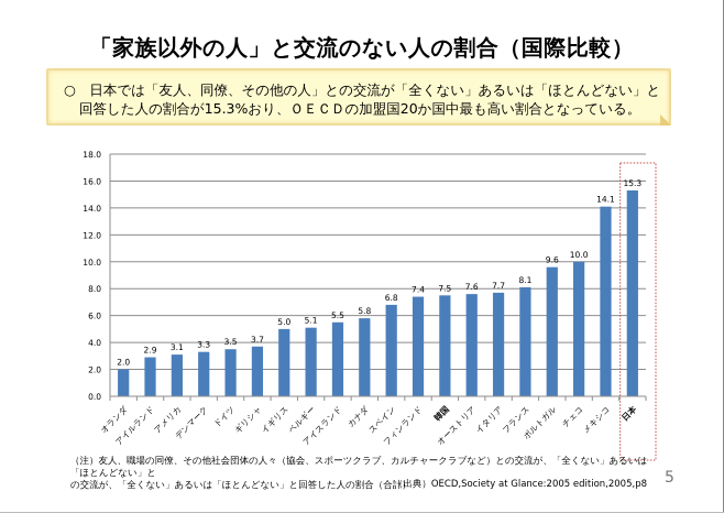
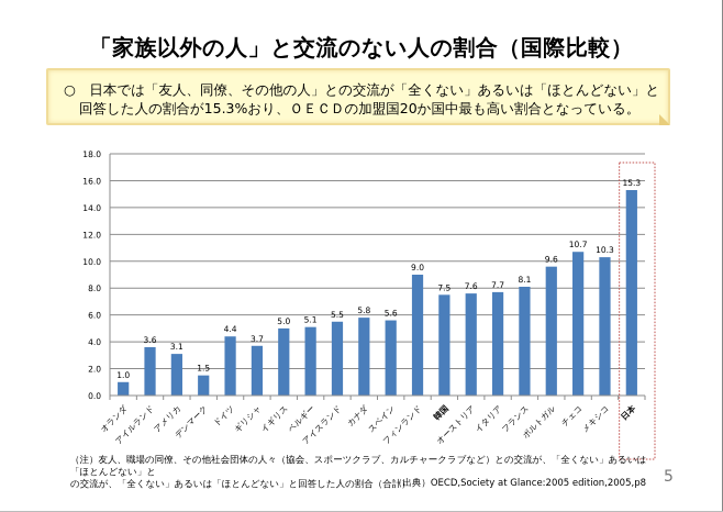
オランダ: 2.0 -> 1.0
アイルランド: 2.9 -> 3.6
デンマーク: 3.3 -> 1.5
ドイツ: 3.5 -> 4.4
スペイン: 6.8 -> 5.6
フィンランド: 7.4 -> 9.0
チェコ: 10.0 -> 10.7
メキシコ: 14.1 -> 10.3
